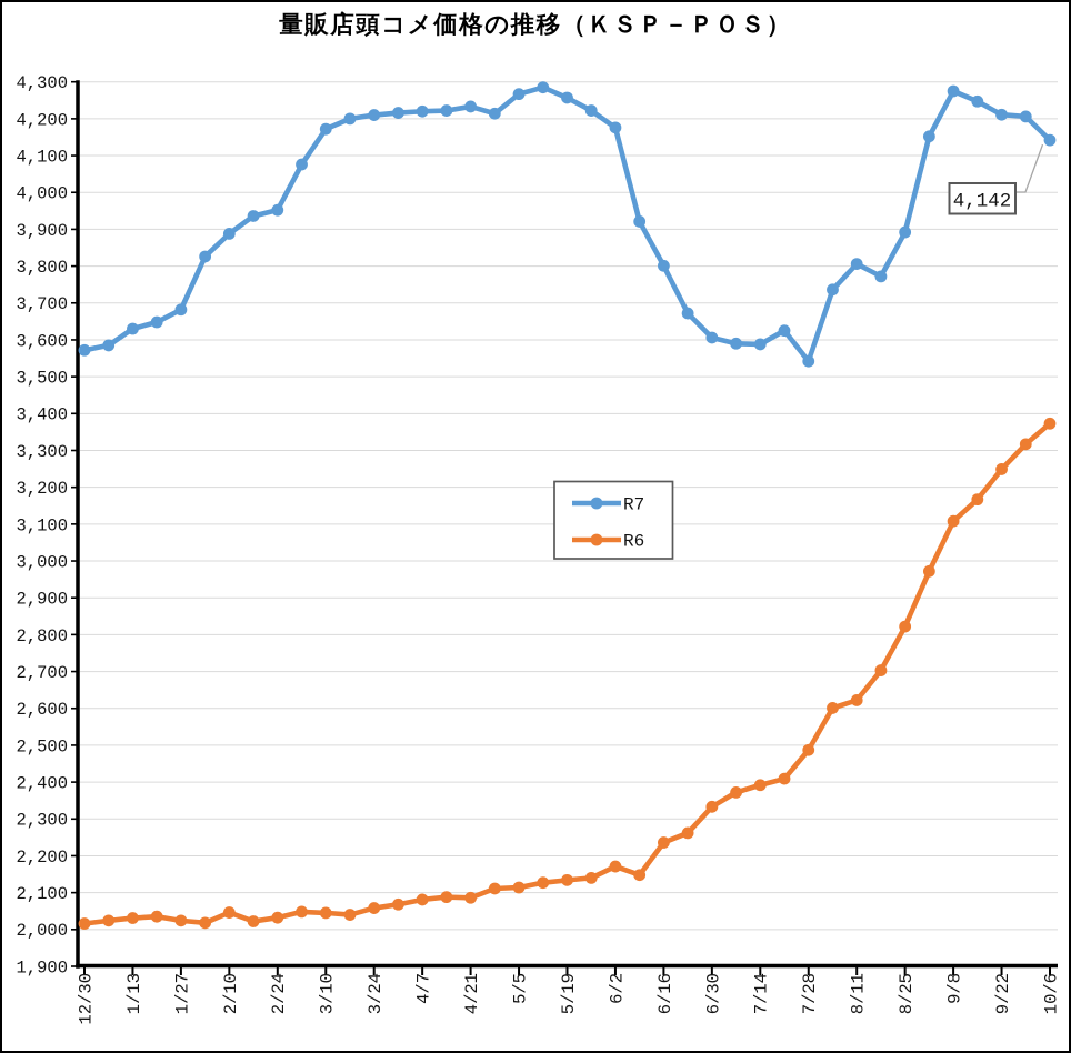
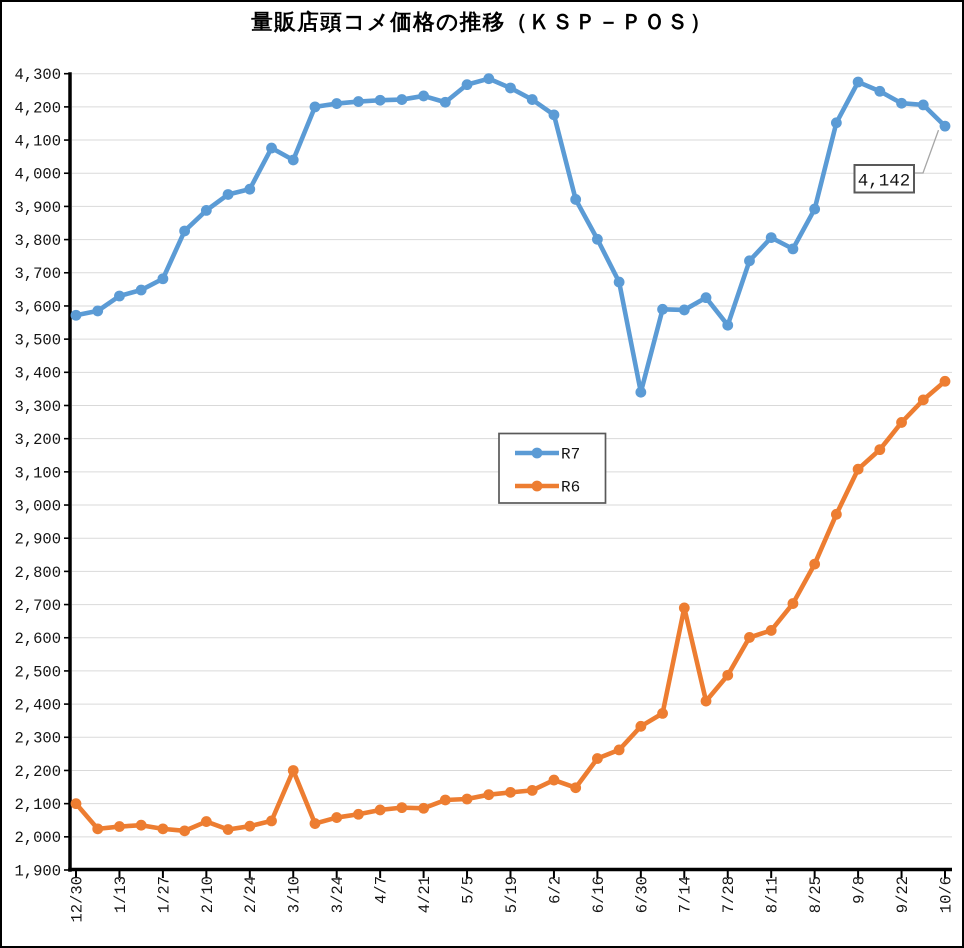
R6/12/30: 2020 -> 2100
R7/3/10: 4170 -> 4040
R6/3/10: 2040 -> 2200
R7/6/30: 3610 -> 3340
R6/7/14: 2390 -> 2690
